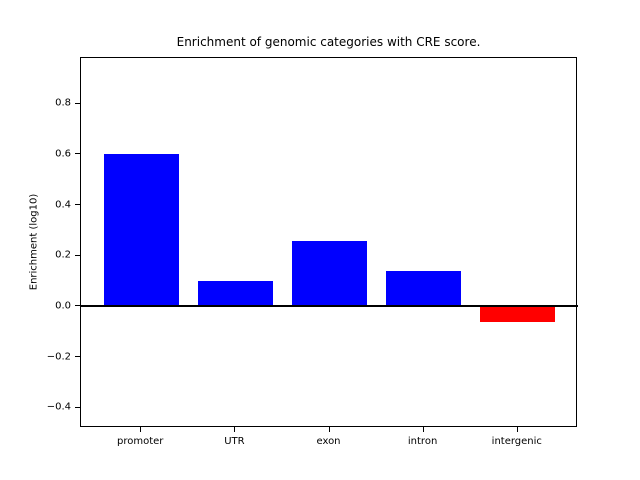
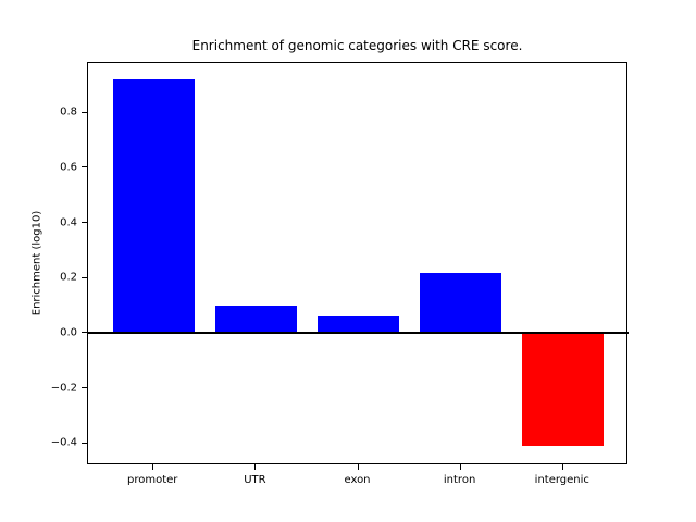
promoter: 0.60 -> 0.92
exon: 0.26 -> 0.06
intron: 0.14 -> 0.22
intergenic: -0.06 -> -0.41
